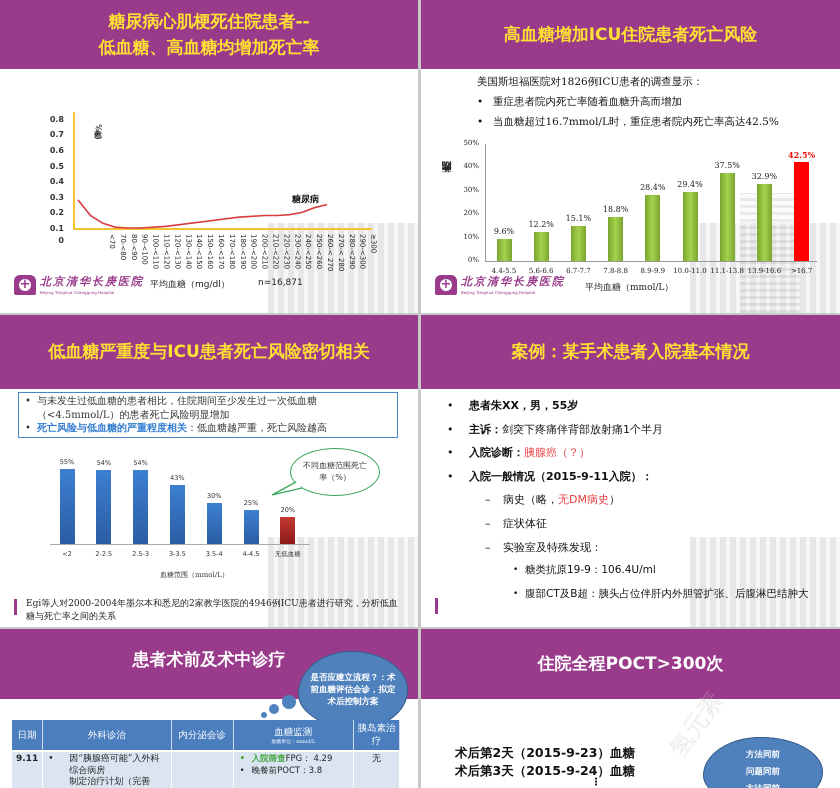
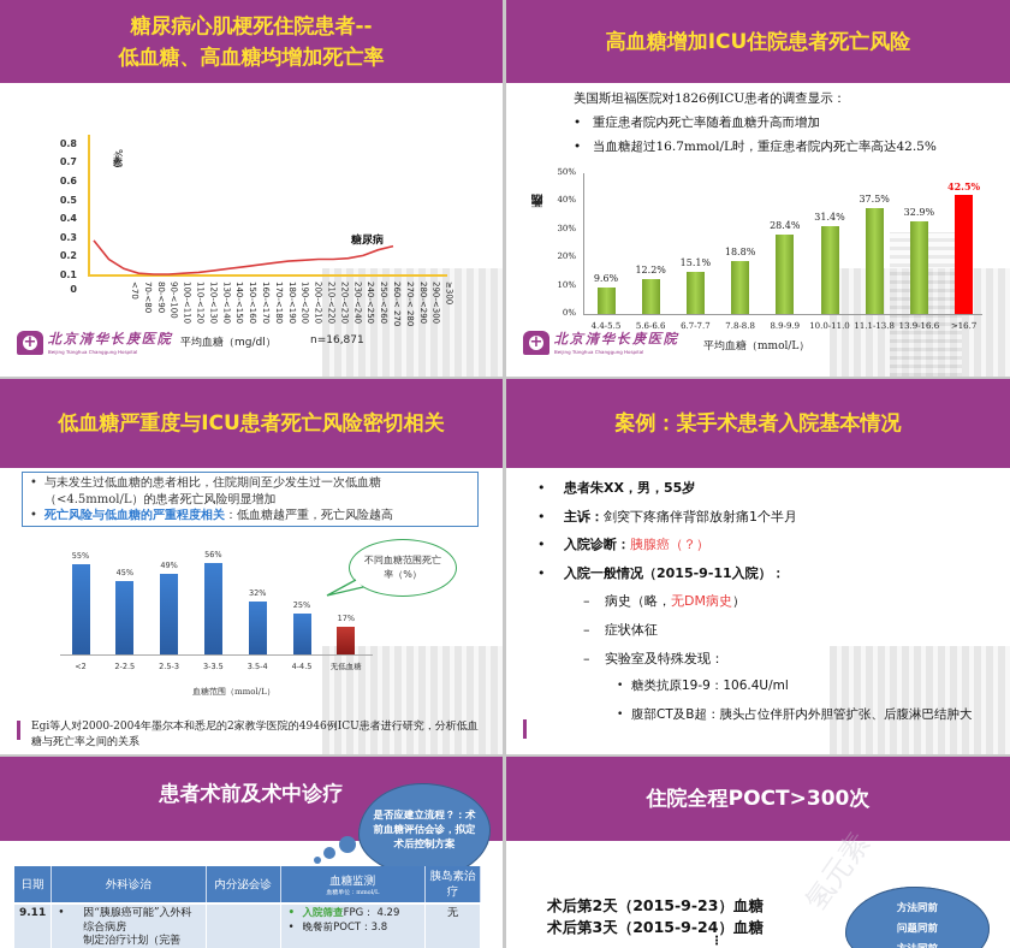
高血糖增加ICU住院患者死亡风险/10.0-11.0: 29.4% -> 31.4%
不同血糖范围死亡率（%）/2-2.5: 54% -> 45%
不同血糖范围死亡率（%）/2.5-3: 54% -> 49%
不同血糖范围死亡率（%）/3-3.5: 43% -> 56%
不同血糖范围死亡率（%）/3.5-4: 30% -> 32%
不同血糖范围死亡率（%）/无低血糖: 20% -> 17%
